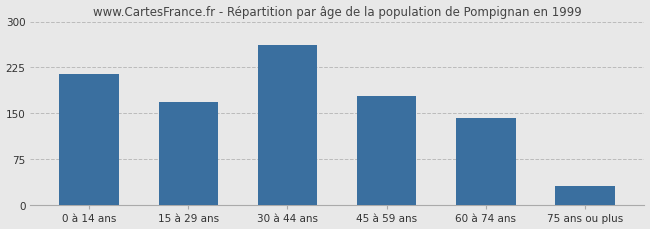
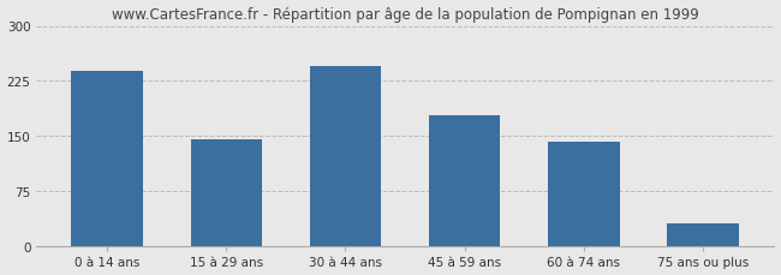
0 à 14 ans: 215 -> 238
15 à 29 ans: 168 -> 146
30 à 44 ans: 262 -> 246
